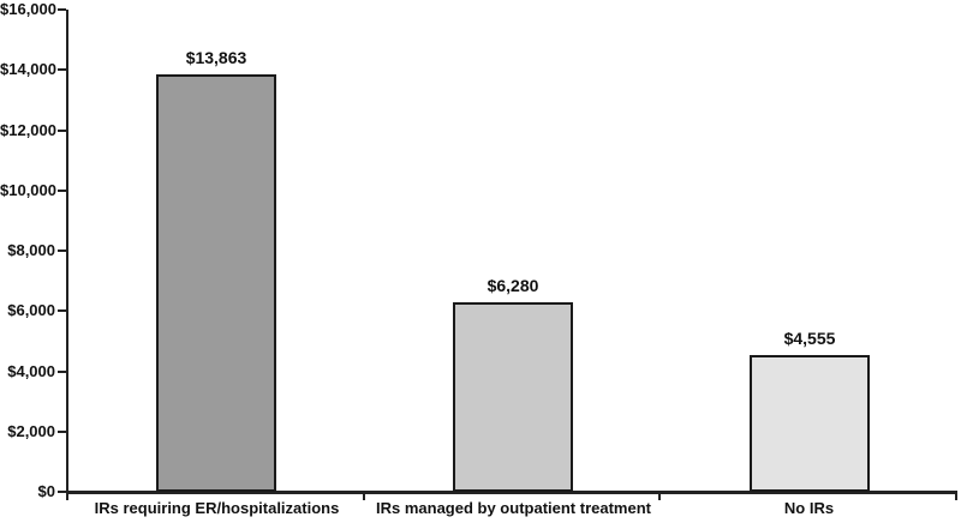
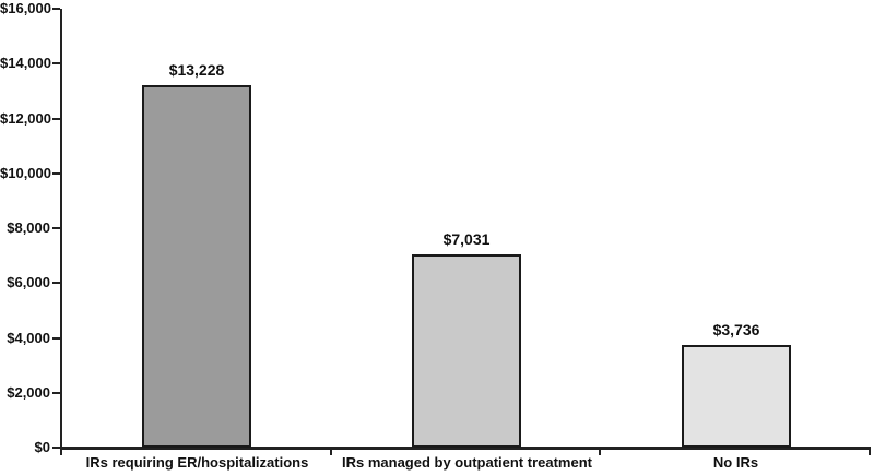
IRs requiring ER/hospitalizations: $13,863 -> $13,228
IRs managed by outpatient treatment: $6,280 -> $7,031
No IRs: $4,555 -> $3,736
